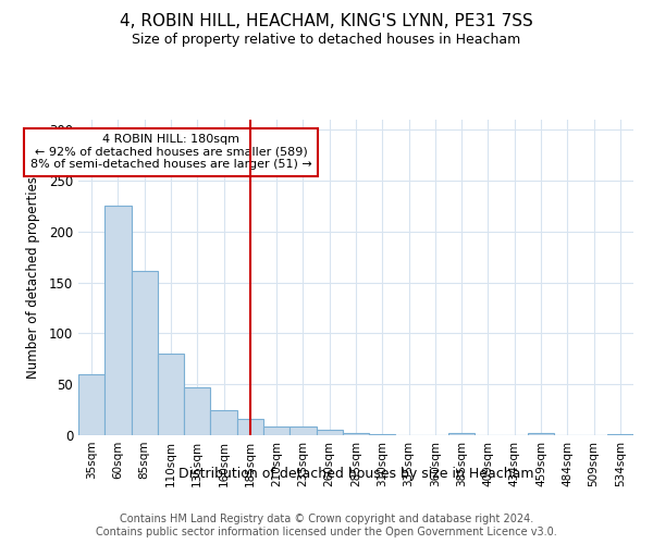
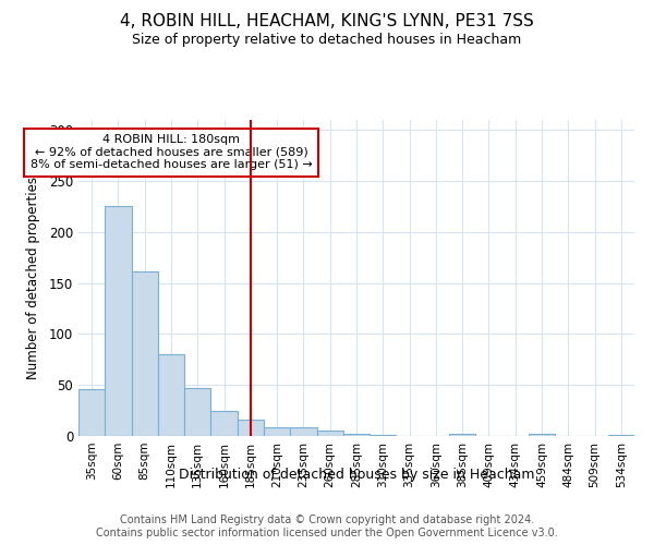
35sqm: 60 -> 46
